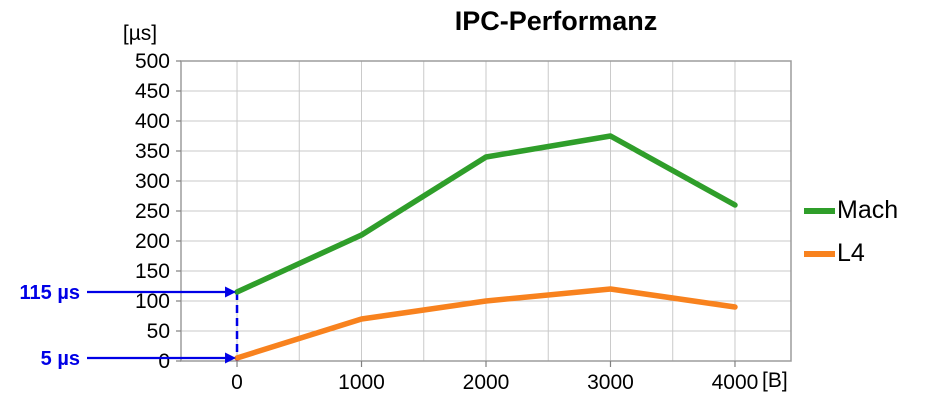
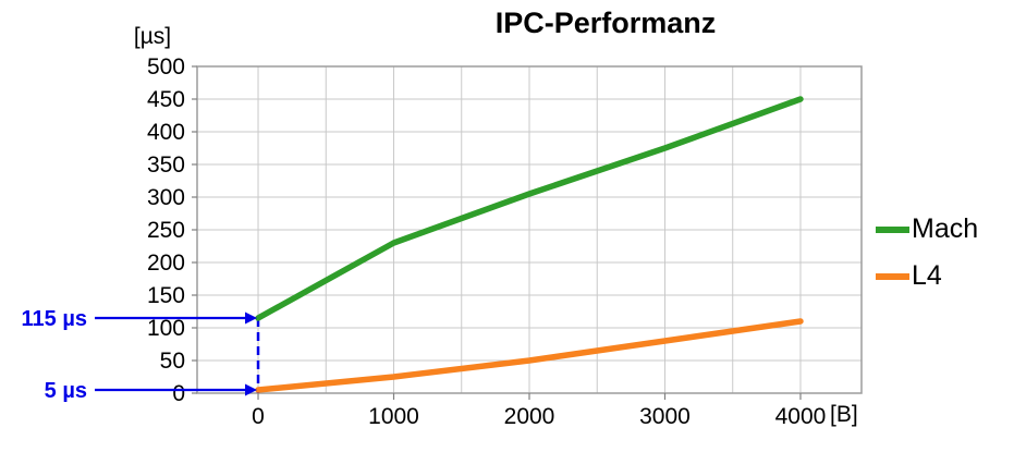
Mach/1000: 210 -> 230
L4/1000: 70 -> 20
Mach/2000: 340 -> 300
L4/2000: 100 -> 50
L4/3000: 120 -> 80
Mach/4000: 260 -> 450
L4/4000: 90 -> 110
